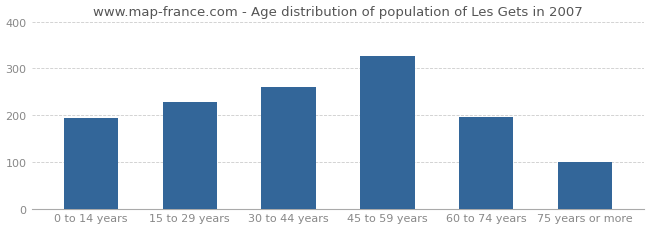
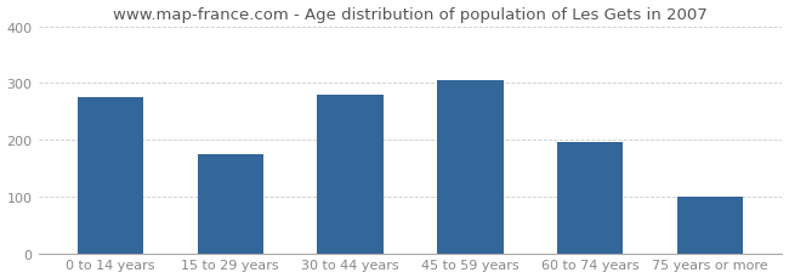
0 to 14 years: 193 -> 275
15 to 29 years: 228 -> 175
30 to 44 years: 261 -> 280
45 to 59 years: 326 -> 305
